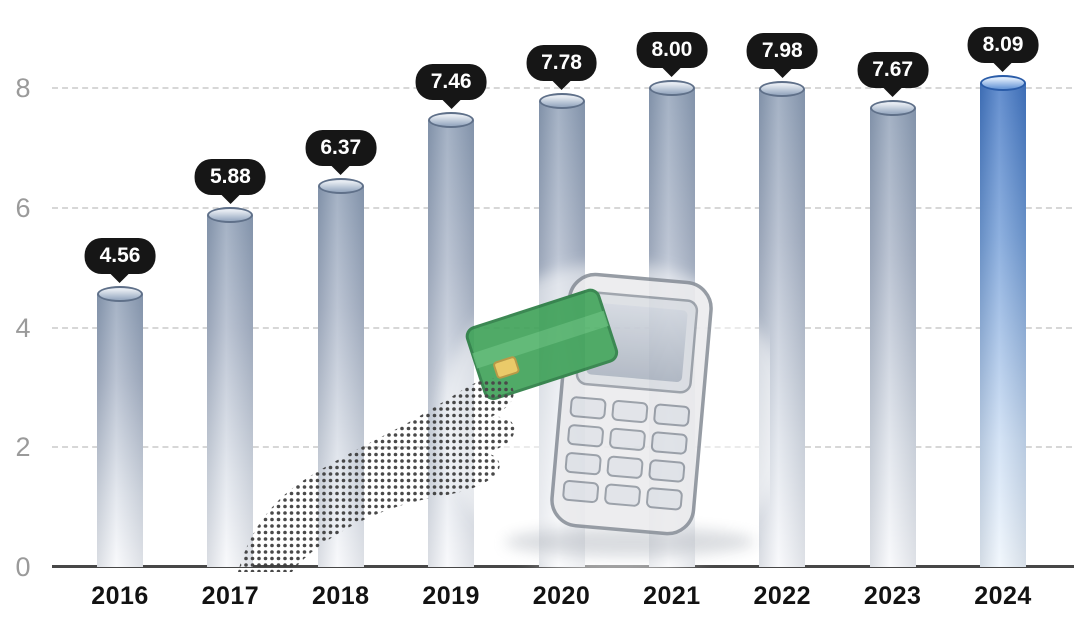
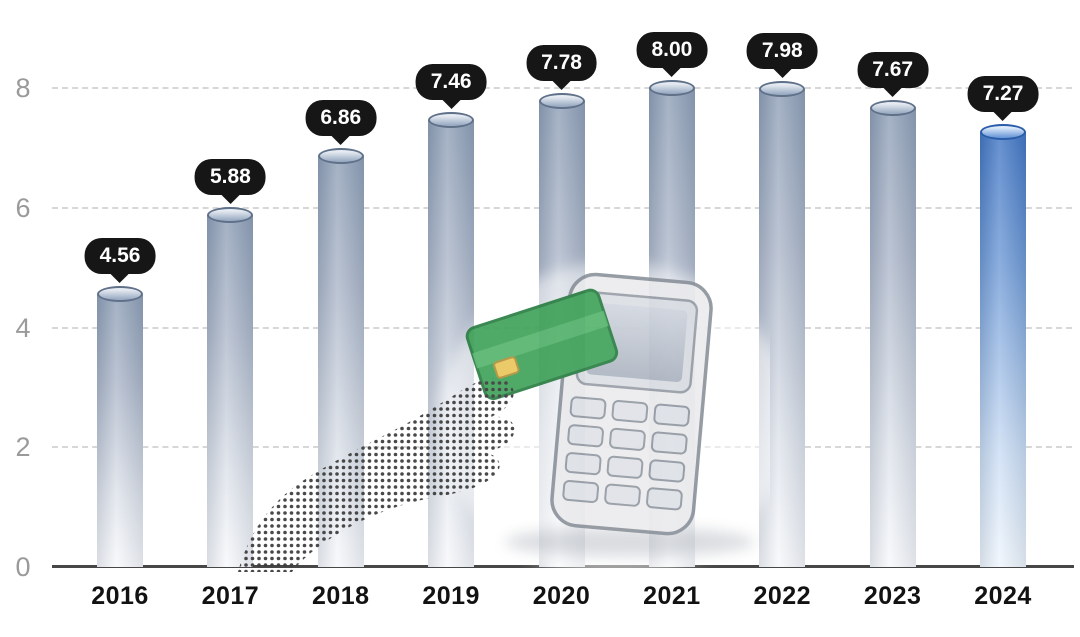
2018: 6.37 -> 6.86
2024: 8.09 -> 7.27
